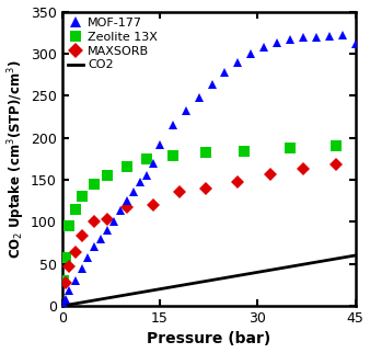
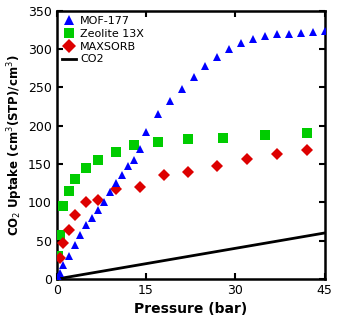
MOF-177/45: 312 -> 323
